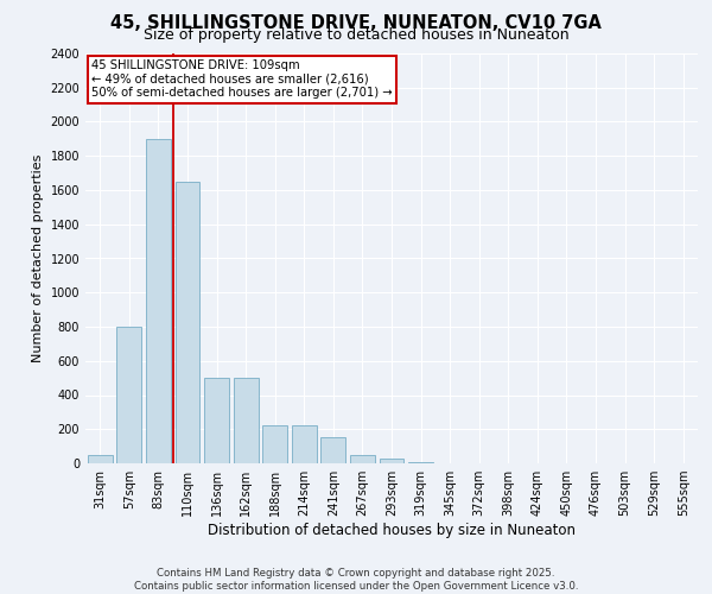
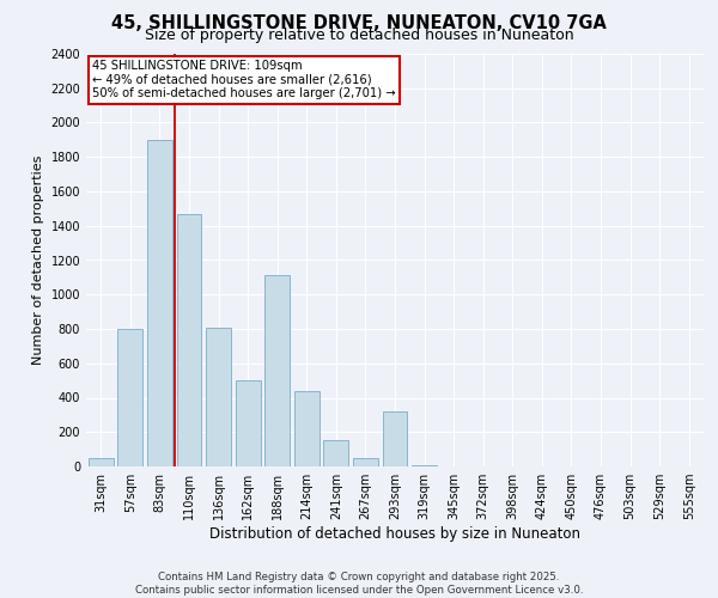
110sqm: 1650 -> 1470
136sqm: 500 -> 810
188sqm: 220 -> 1110
214sqm: 220 -> 440
293sqm: 30 -> 320
